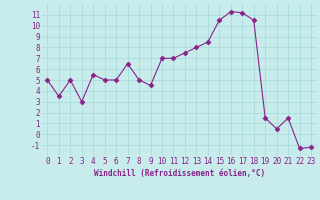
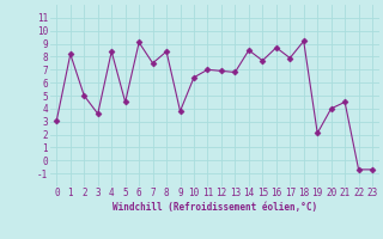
0: 5.0 -> 3.1
1: 3.5 -> 8.2
3: 3.0 -> 3.6
4: 5.5 -> 8.4
5: 5.0 -> 4.5
6: 5.0 -> 9.1
7: 6.5 -> 7.5
8: 5.0 -> 8.4
9: 4.5 -> 3.8
10: 7.0 -> 6.4
12: 7.5 -> 6.9
13: 8.0 -> 6.8
15: 10.5 -> 7.7
16: 11.3 -> 8.7
17: 11.2 -> 7.9
18: 10.5 -> 9.2
19: 1.5 -> 2.1
20: 0.5 -> 4.0
21: 1.5 -> 4.5
22: -1.3 -> -0.7
23: -1.2 -> -0.7
